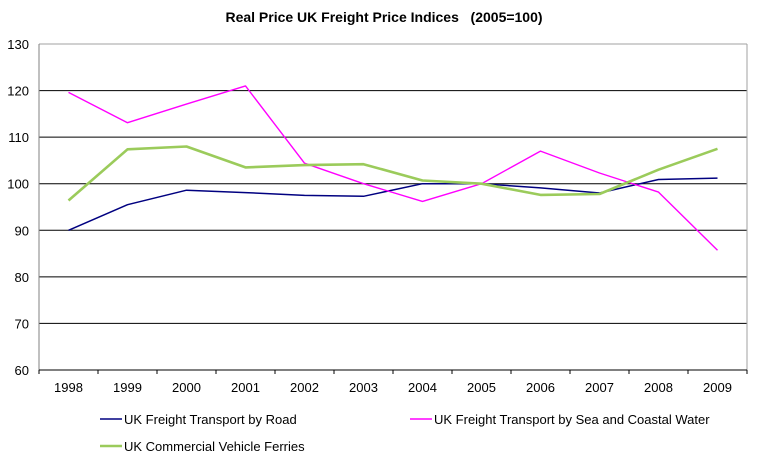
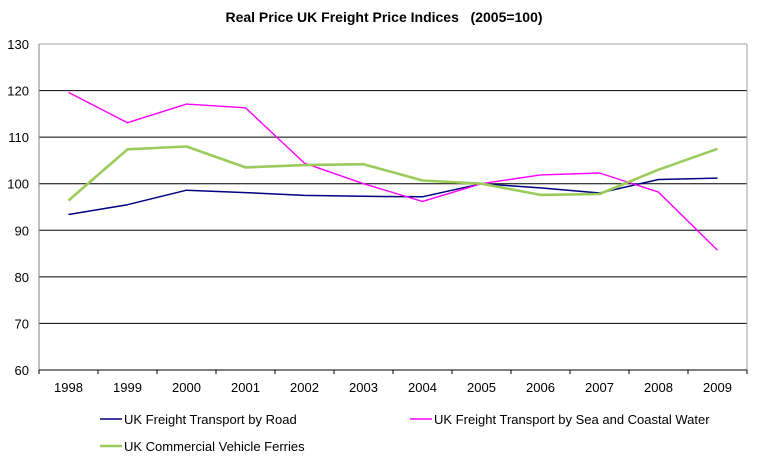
UK Freight Transport by Road/1998: 90 -> 93
UK Freight Transport by Sea and Coastal Water/2001: 121 -> 116
UK Freight Transport by Road/2004: 100 -> 97
UK Freight Transport by Sea and Coastal Water/2006: 107 -> 102
